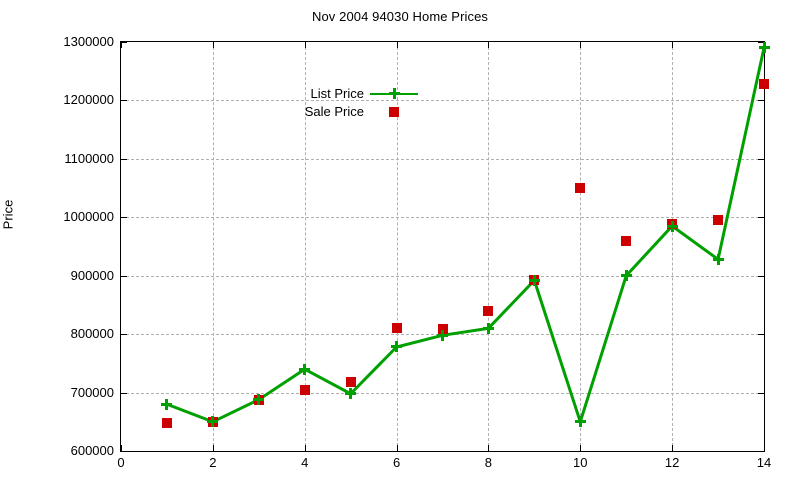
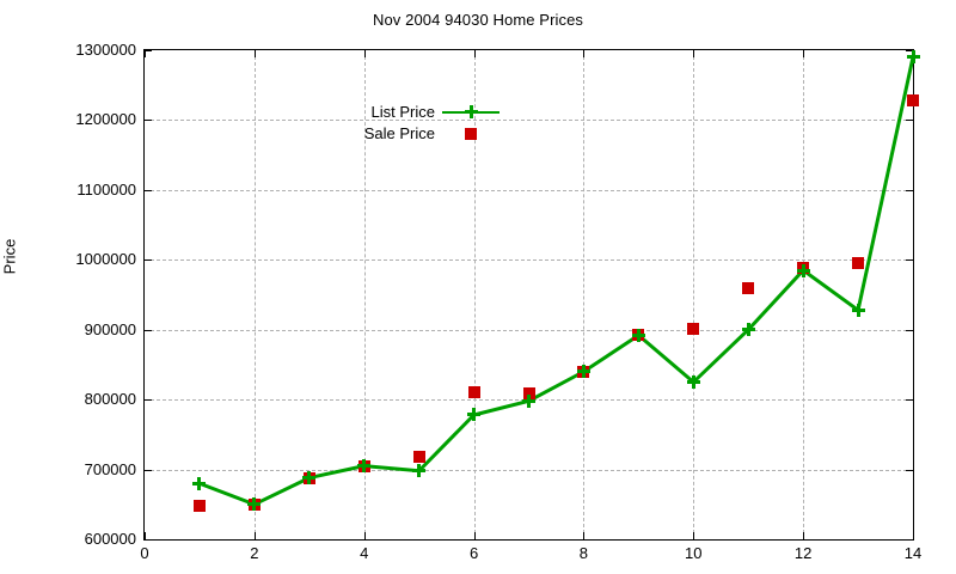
List Price/4: 740000 -> 700000
List Price/8: 810000 -> 840000
List Price/10: 650000 -> 820000
Sale Price/10: 1050000 -> 900000
